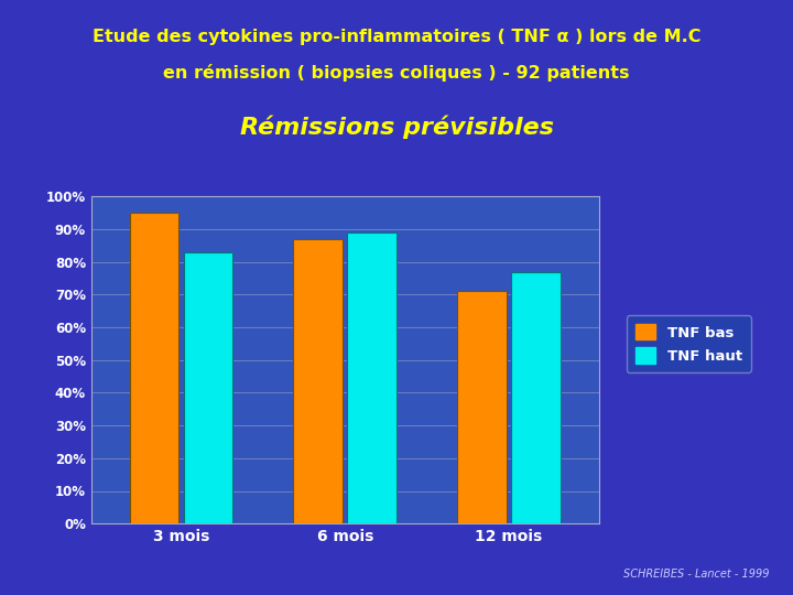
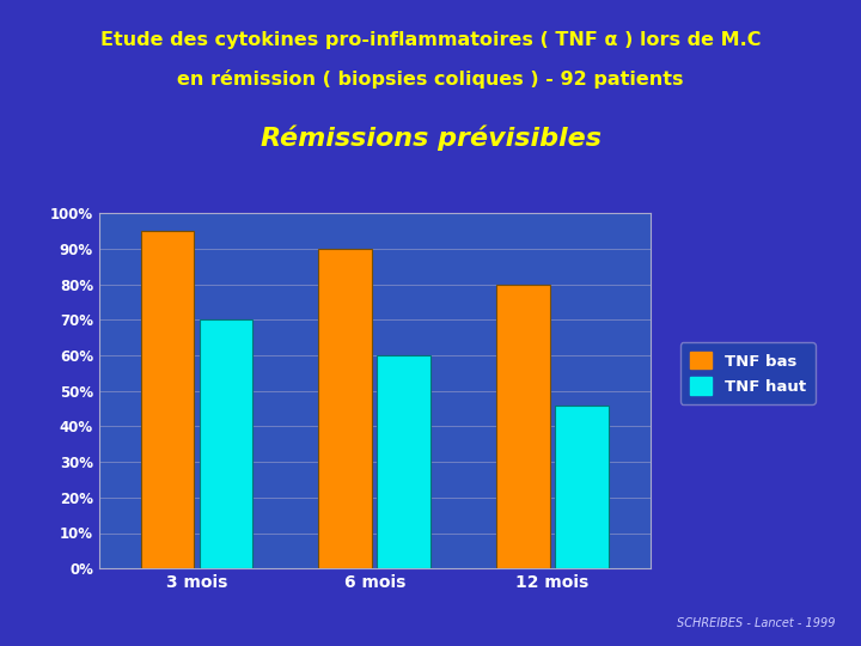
TNF haut/3 mois: 83% -> 70%
TNF bas/6 mois: 87% -> 90%
TNF haut/6 mois: 89% -> 60%
TNF bas/12 mois: 71% -> 80%
TNF haut/12 mois: 77% -> 46%
